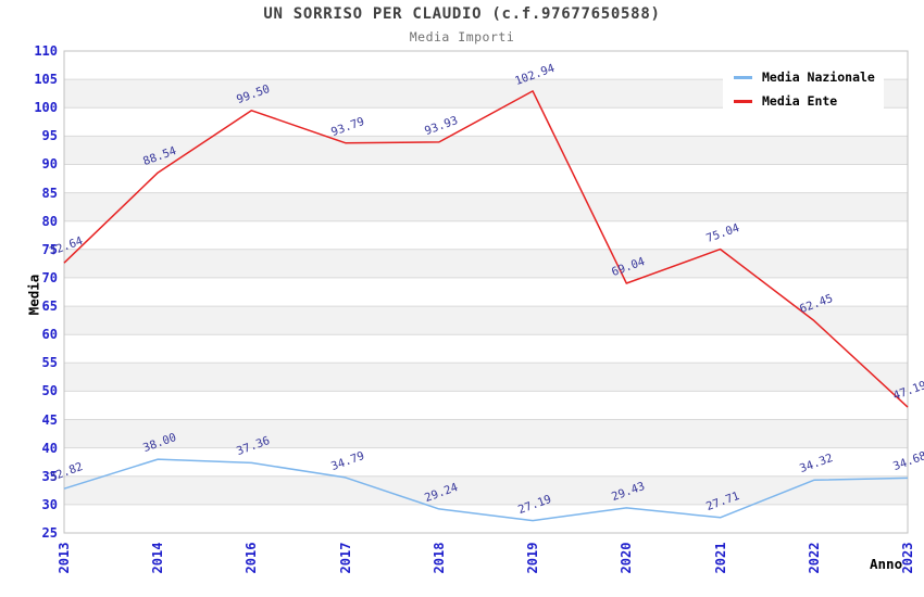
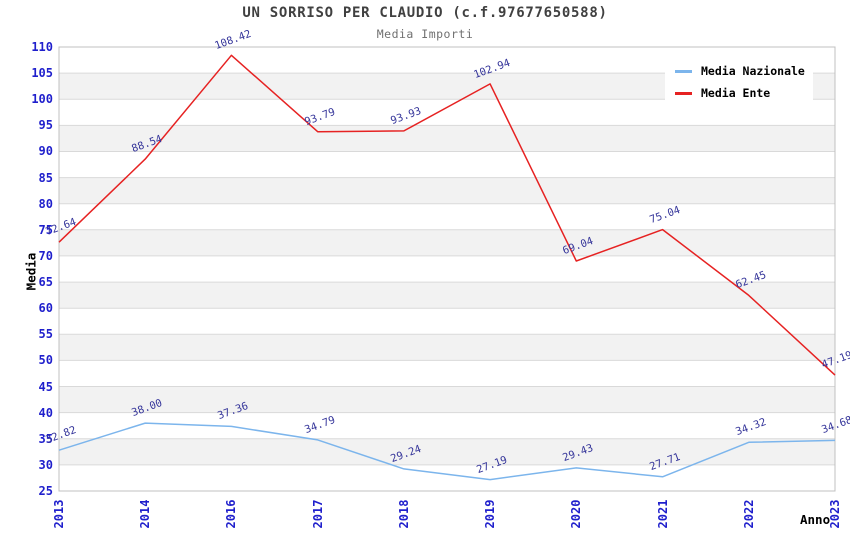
Media Ente/2016: 99.50 -> 108.42
